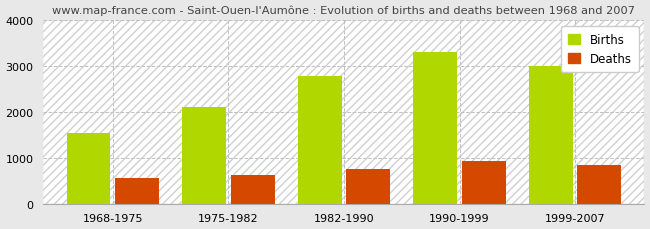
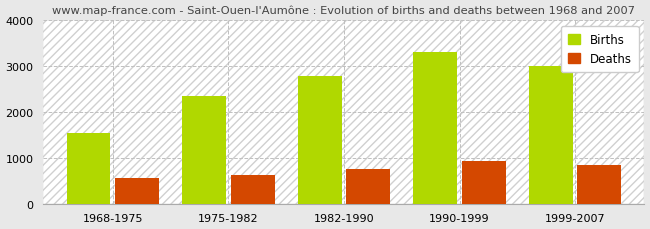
Births/1975-1982: 2100 -> 2340
